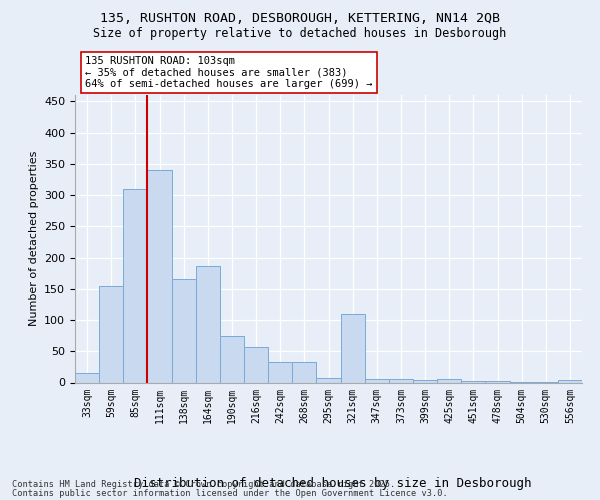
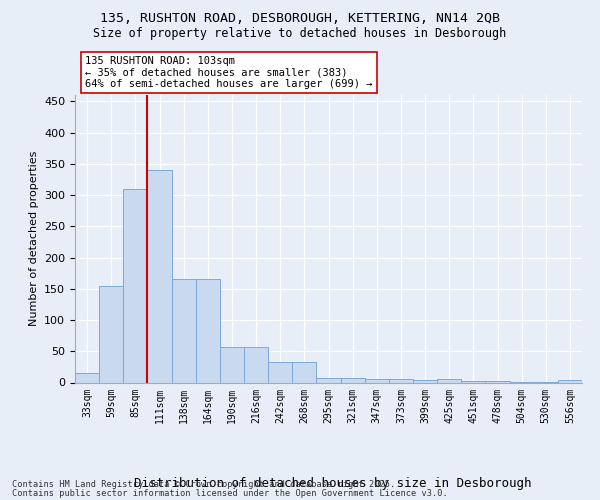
164sqm: 186 -> 165
190sqm: 74 -> 57
321sqm: 110 -> 7
